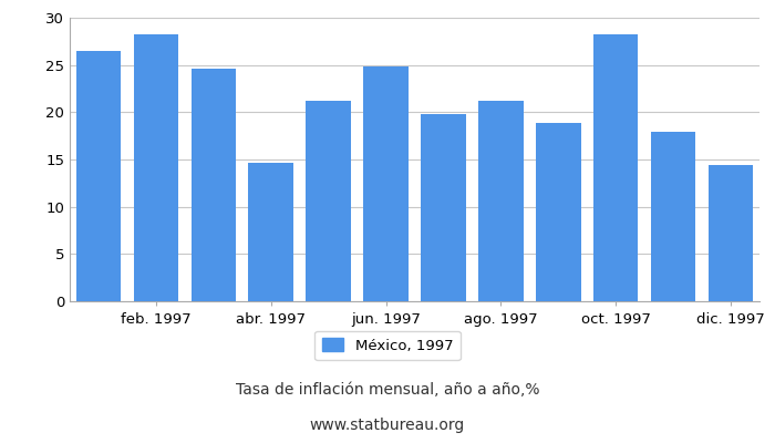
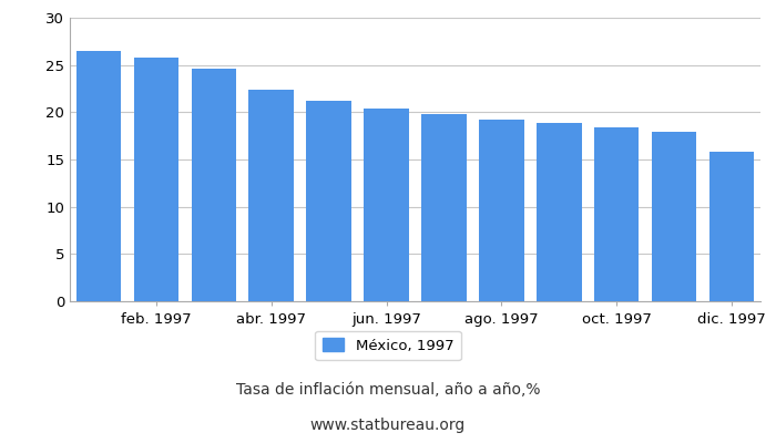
feb. 1997: 28.2 -> 25.8
abr. 1997: 14.6 -> 22.4
jun. 1997: 24.8 -> 20.4
ago. 1997: 21.2 -> 19.2
oct. 1997: 28.2 -> 18.4
dic. 1997: 14.4 -> 15.8
